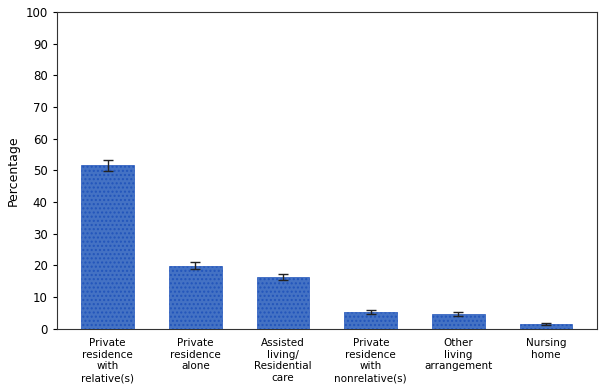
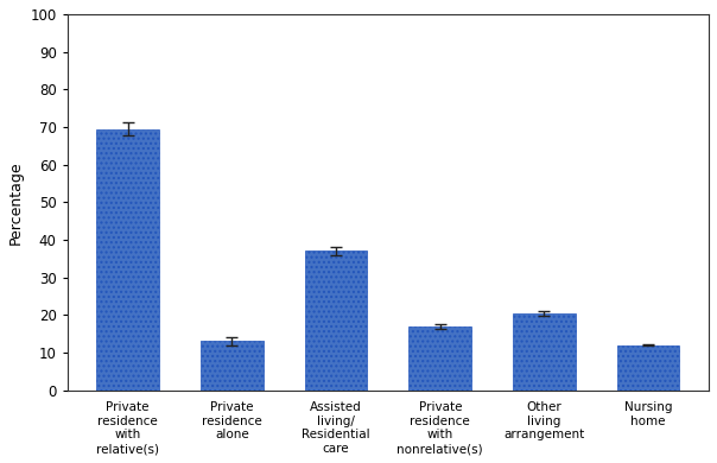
Private residence with relative(s): 51.5 -> 69.5
Private residence alone: 19.9 -> 13.0
Assisted living/ Residential care: 16.3 -> 37.0
Private residence with nonrelative(s): 5.3 -> 17.0
Other living arrangement: 4.5 -> 20.5
Nursing home: 1.5 -> 12.0
